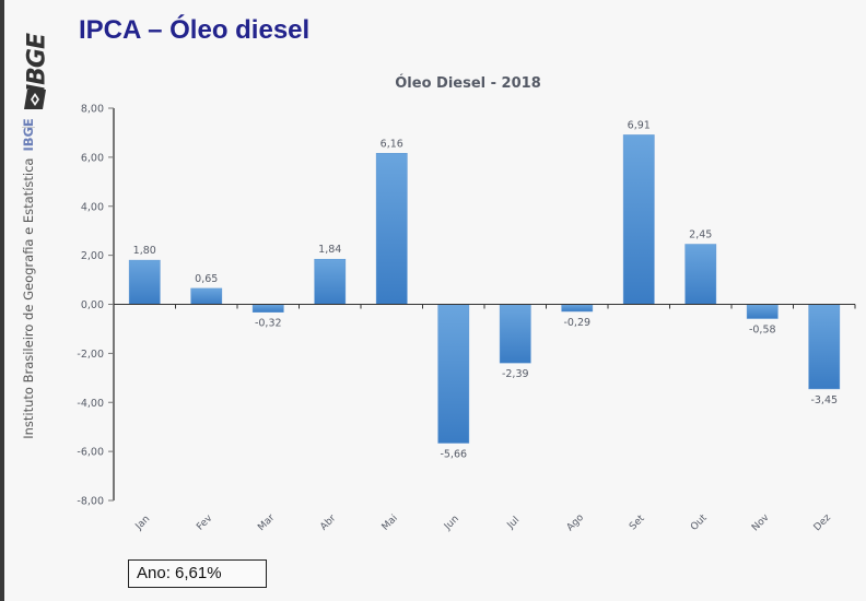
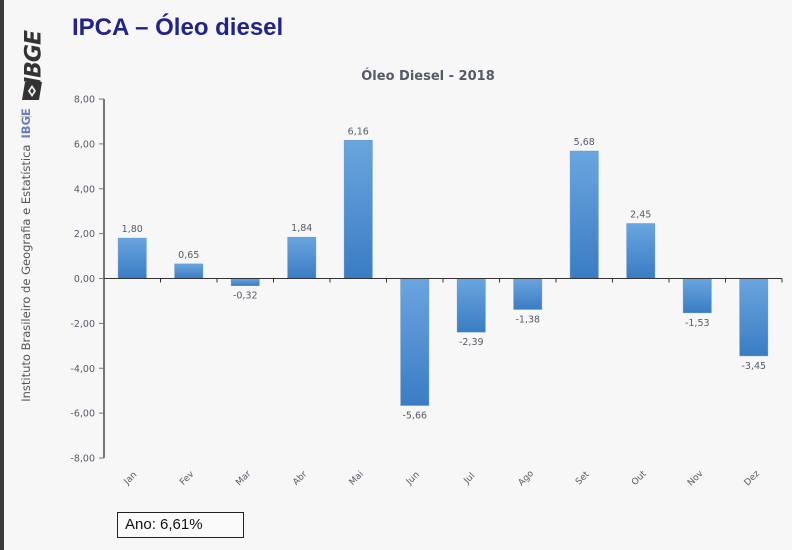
Ago: -0,29 -> -1,38
Set: 6,91 -> 5,68
Nov: -0,58 -> -1,53
